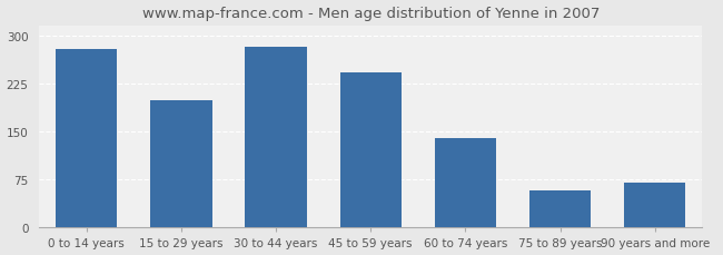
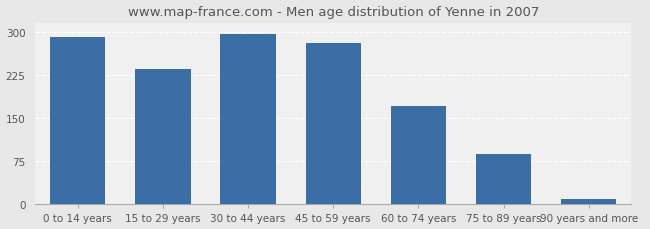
0 to 14 years: 278 -> 290
15 to 29 years: 198 -> 235
30 to 44 years: 282 -> 295
45 to 59 years: 242 -> 280
60 to 74 years: 140 -> 170
75 to 89 years: 58 -> 88
90 years and more: 70 -> 10
